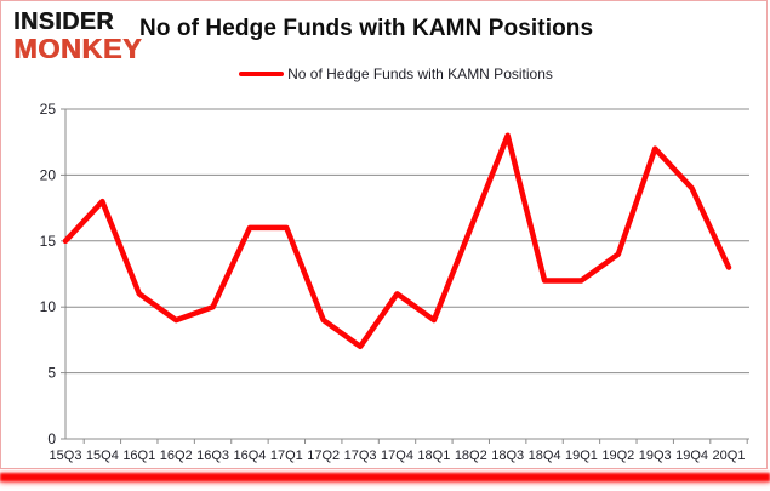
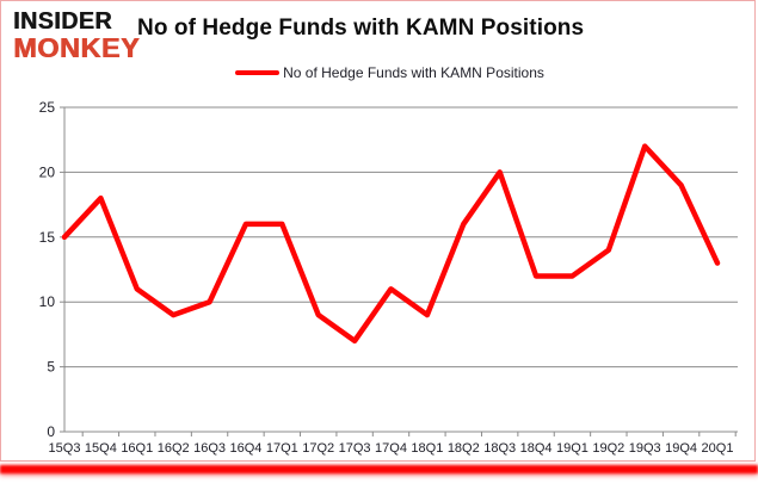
18Q3: 23 -> 20
